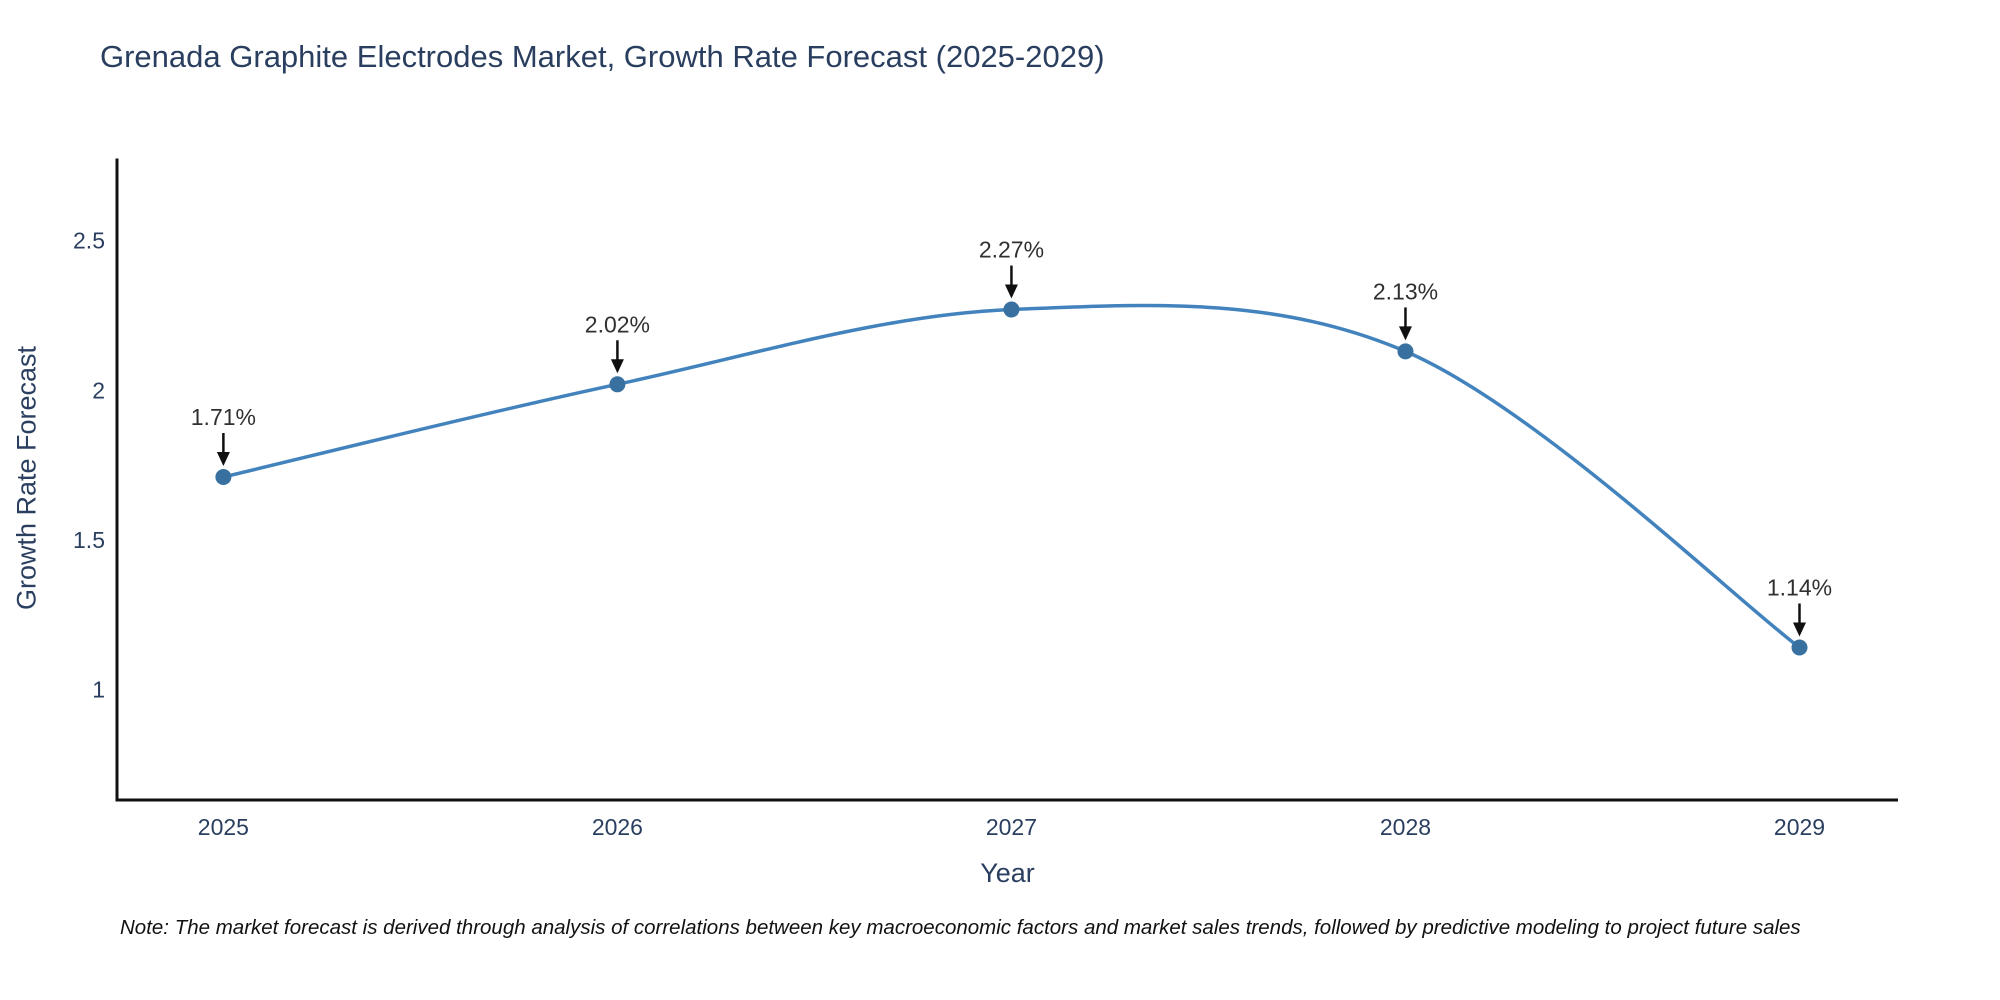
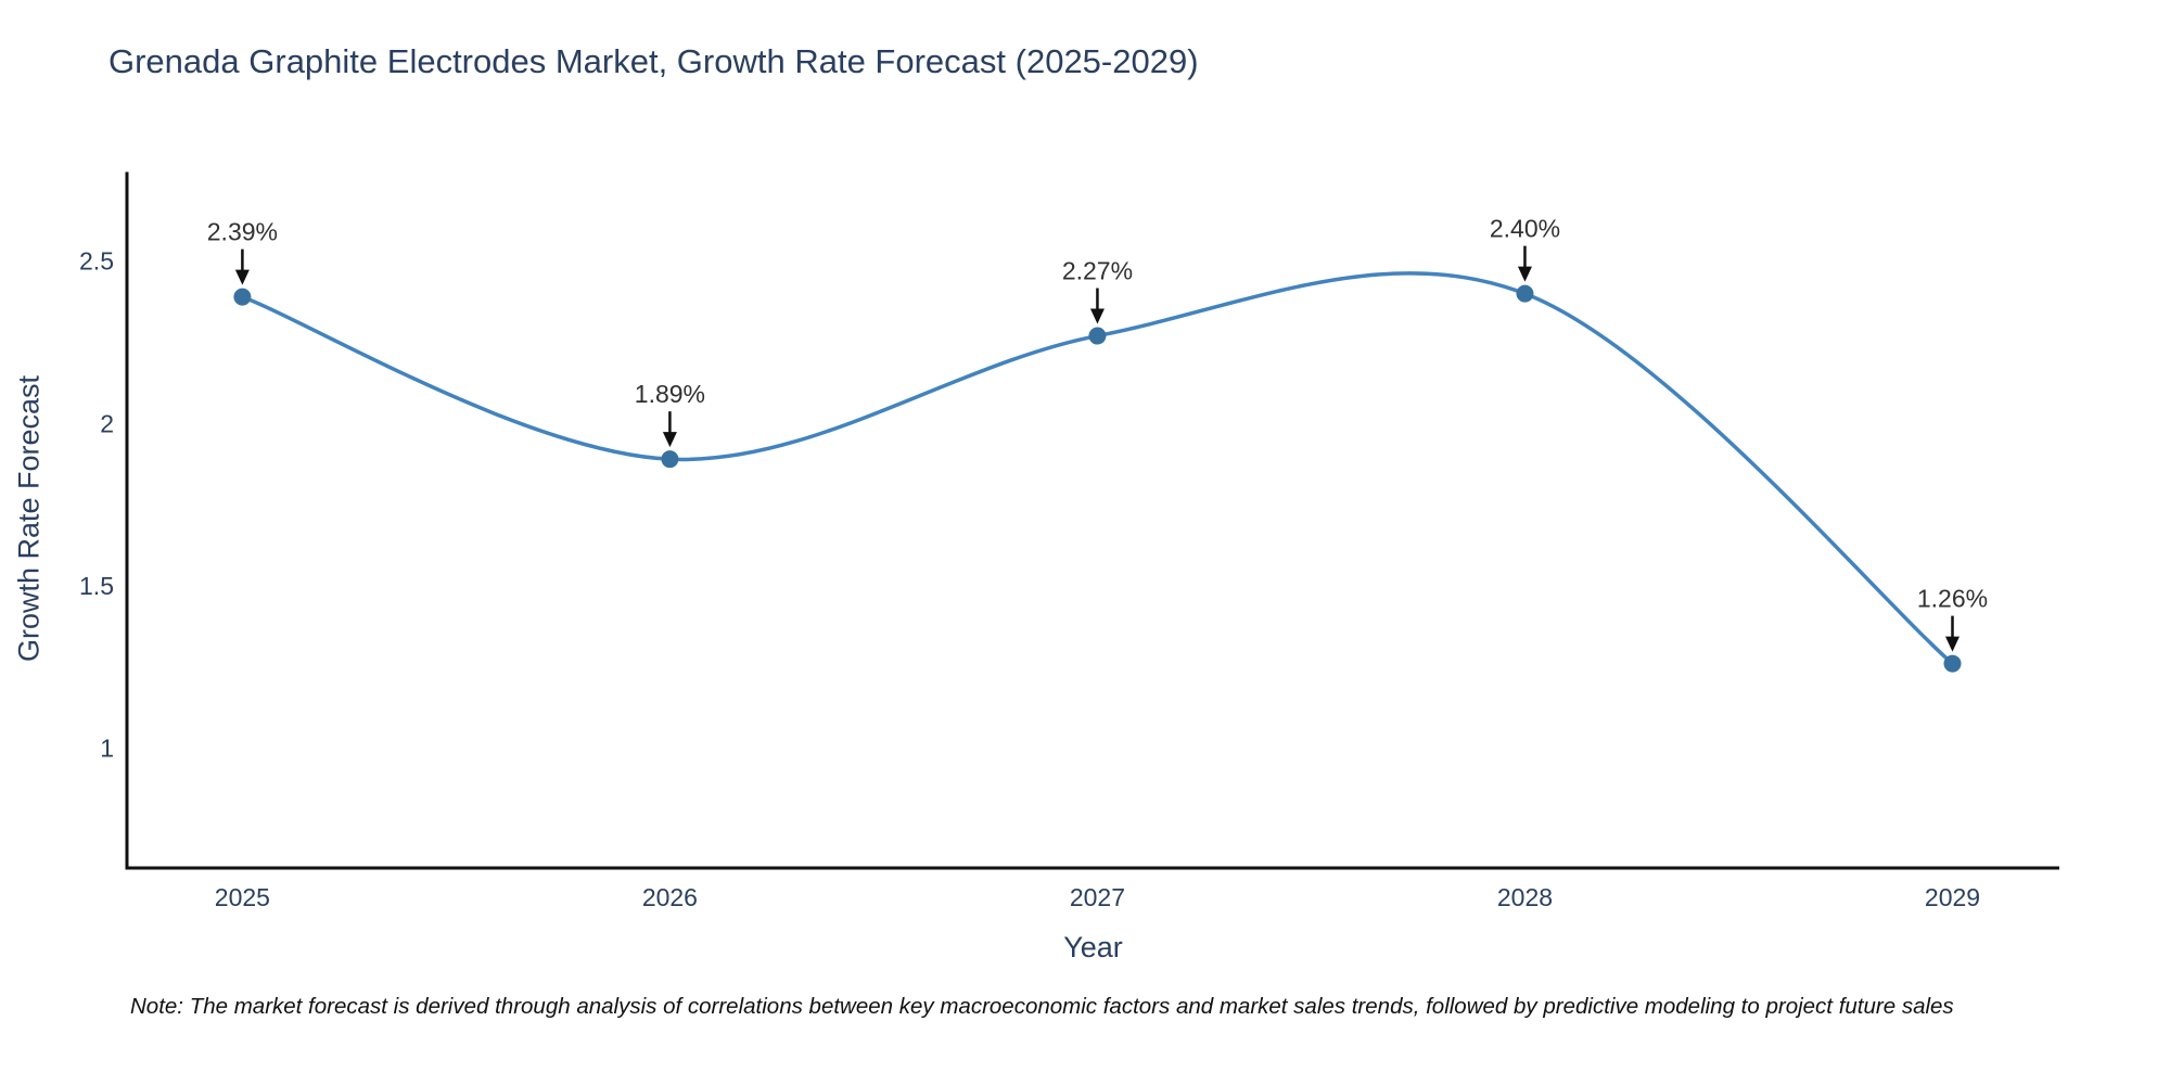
2025: 1.71% -> 2.39%
2026: 2.02% -> 1.89%
2028: 2.13% -> 2.40%
2029: 1.14% -> 1.26%
